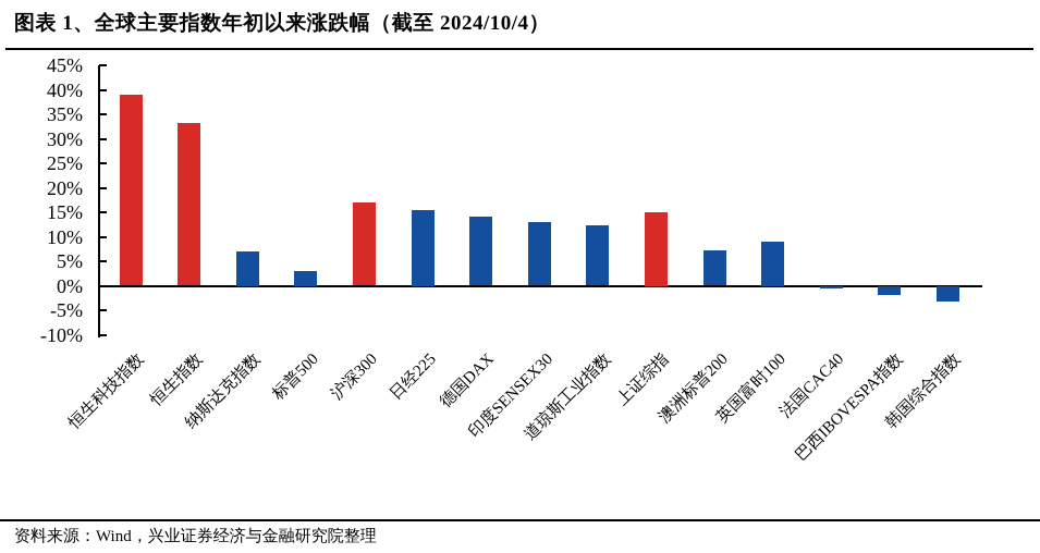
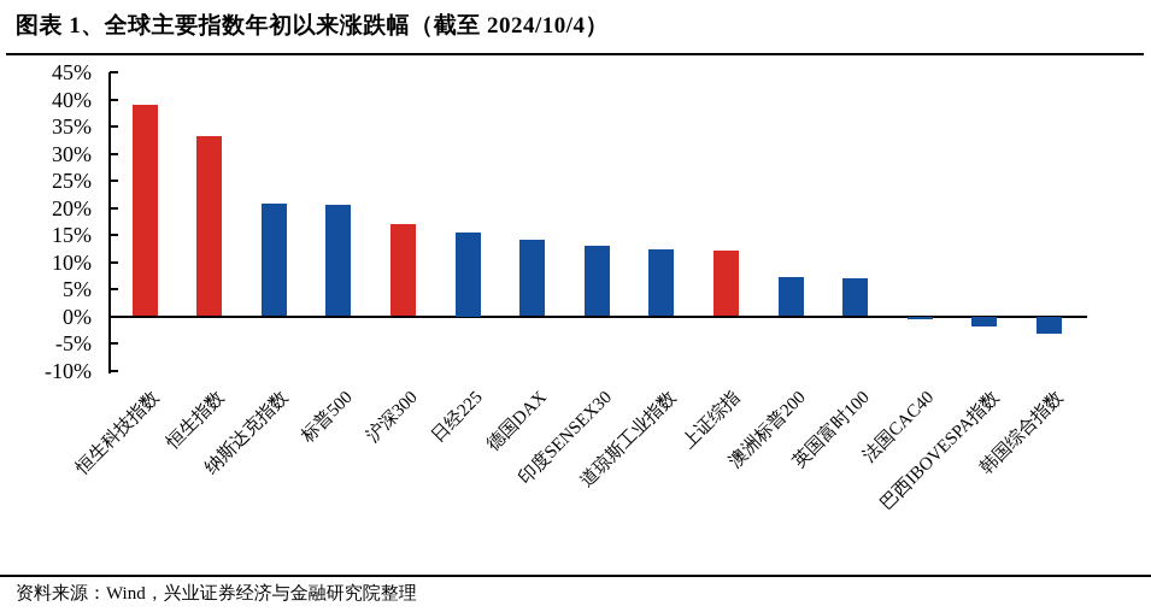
纳斯达克指数: 7% -> 21%
标普500: 3% -> 21%
上证综指: 15% -> 12%
英国富时100: 9% -> 7%
